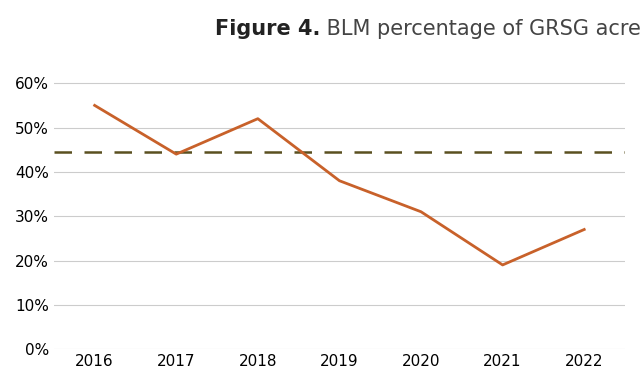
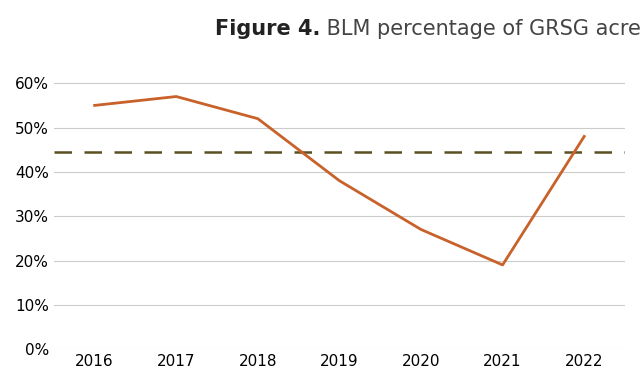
2017: 44% -> 57%
2020: 31% -> 27%
2022: 27% -> 48%
